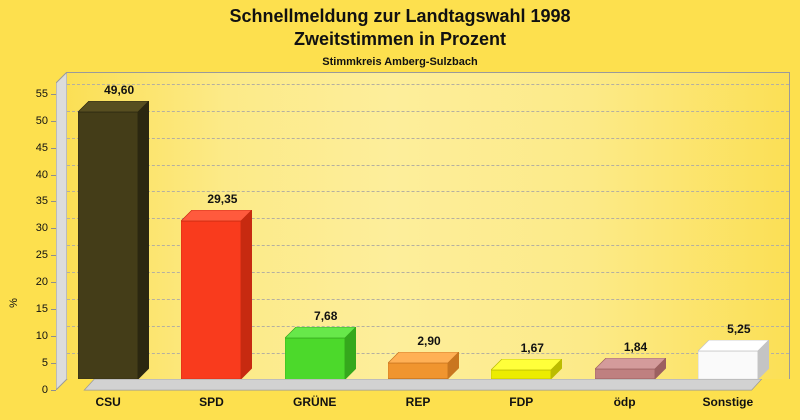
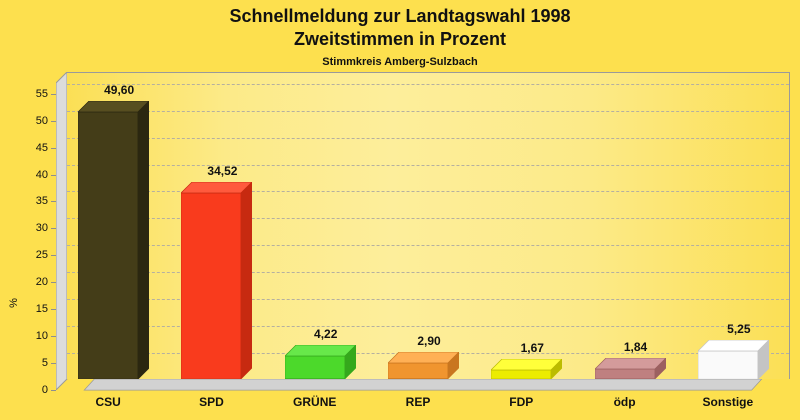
SPD: 29,35 -> 34,52
GRÜNE: 7,68 -> 4,22
